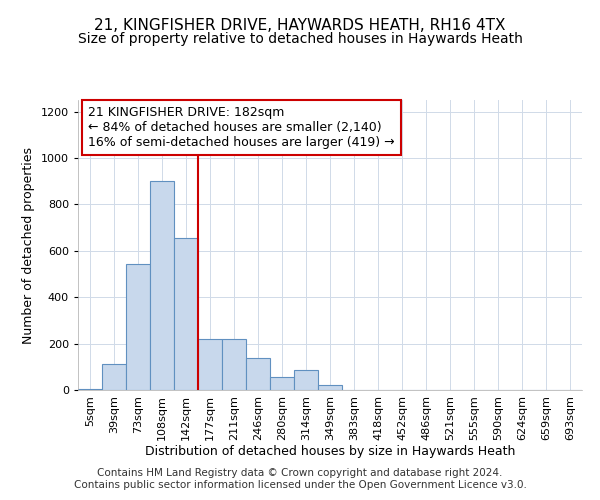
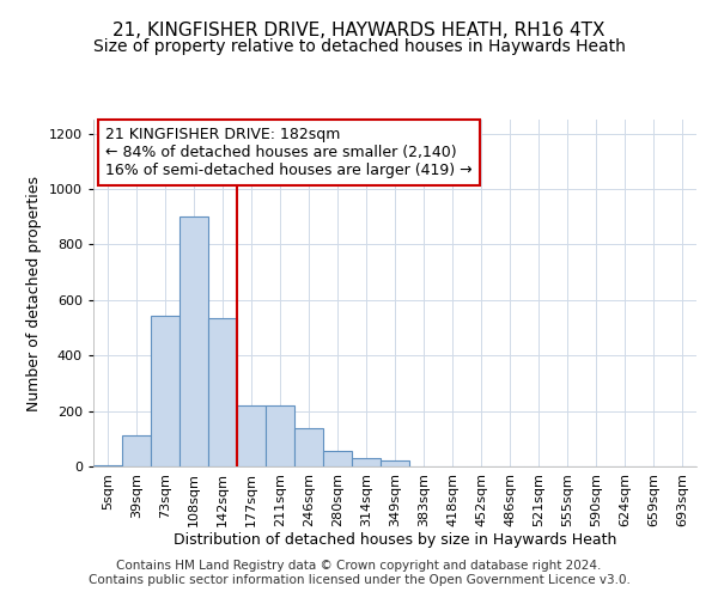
142sqm: 655 -> 535
314sqm: 85 -> 32
